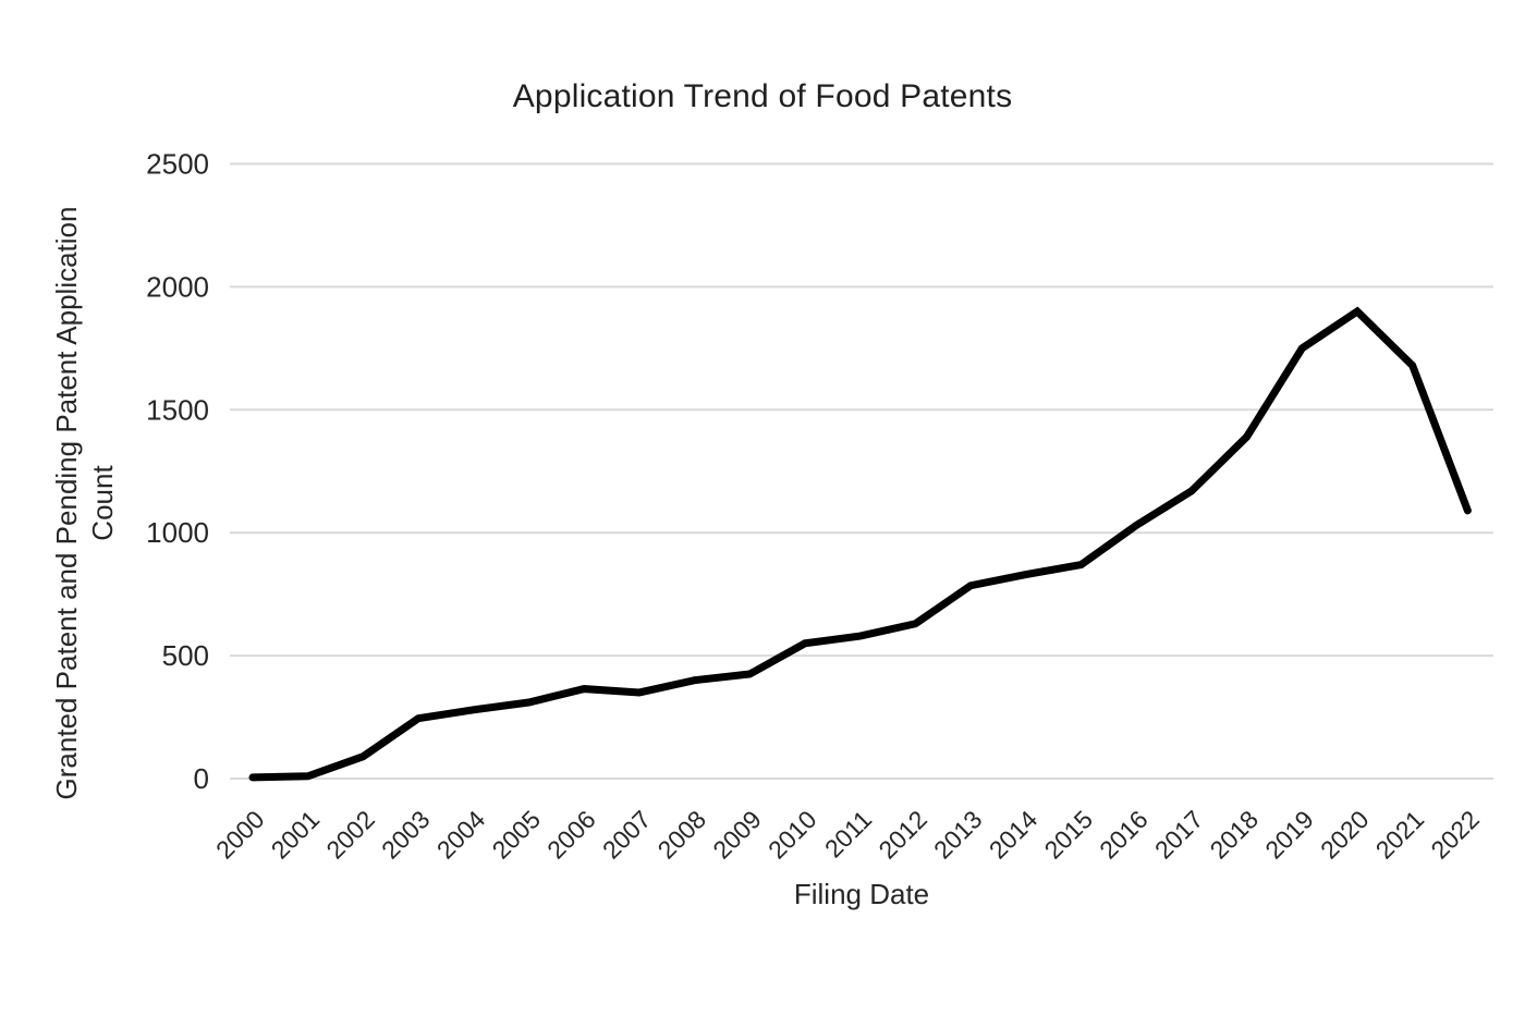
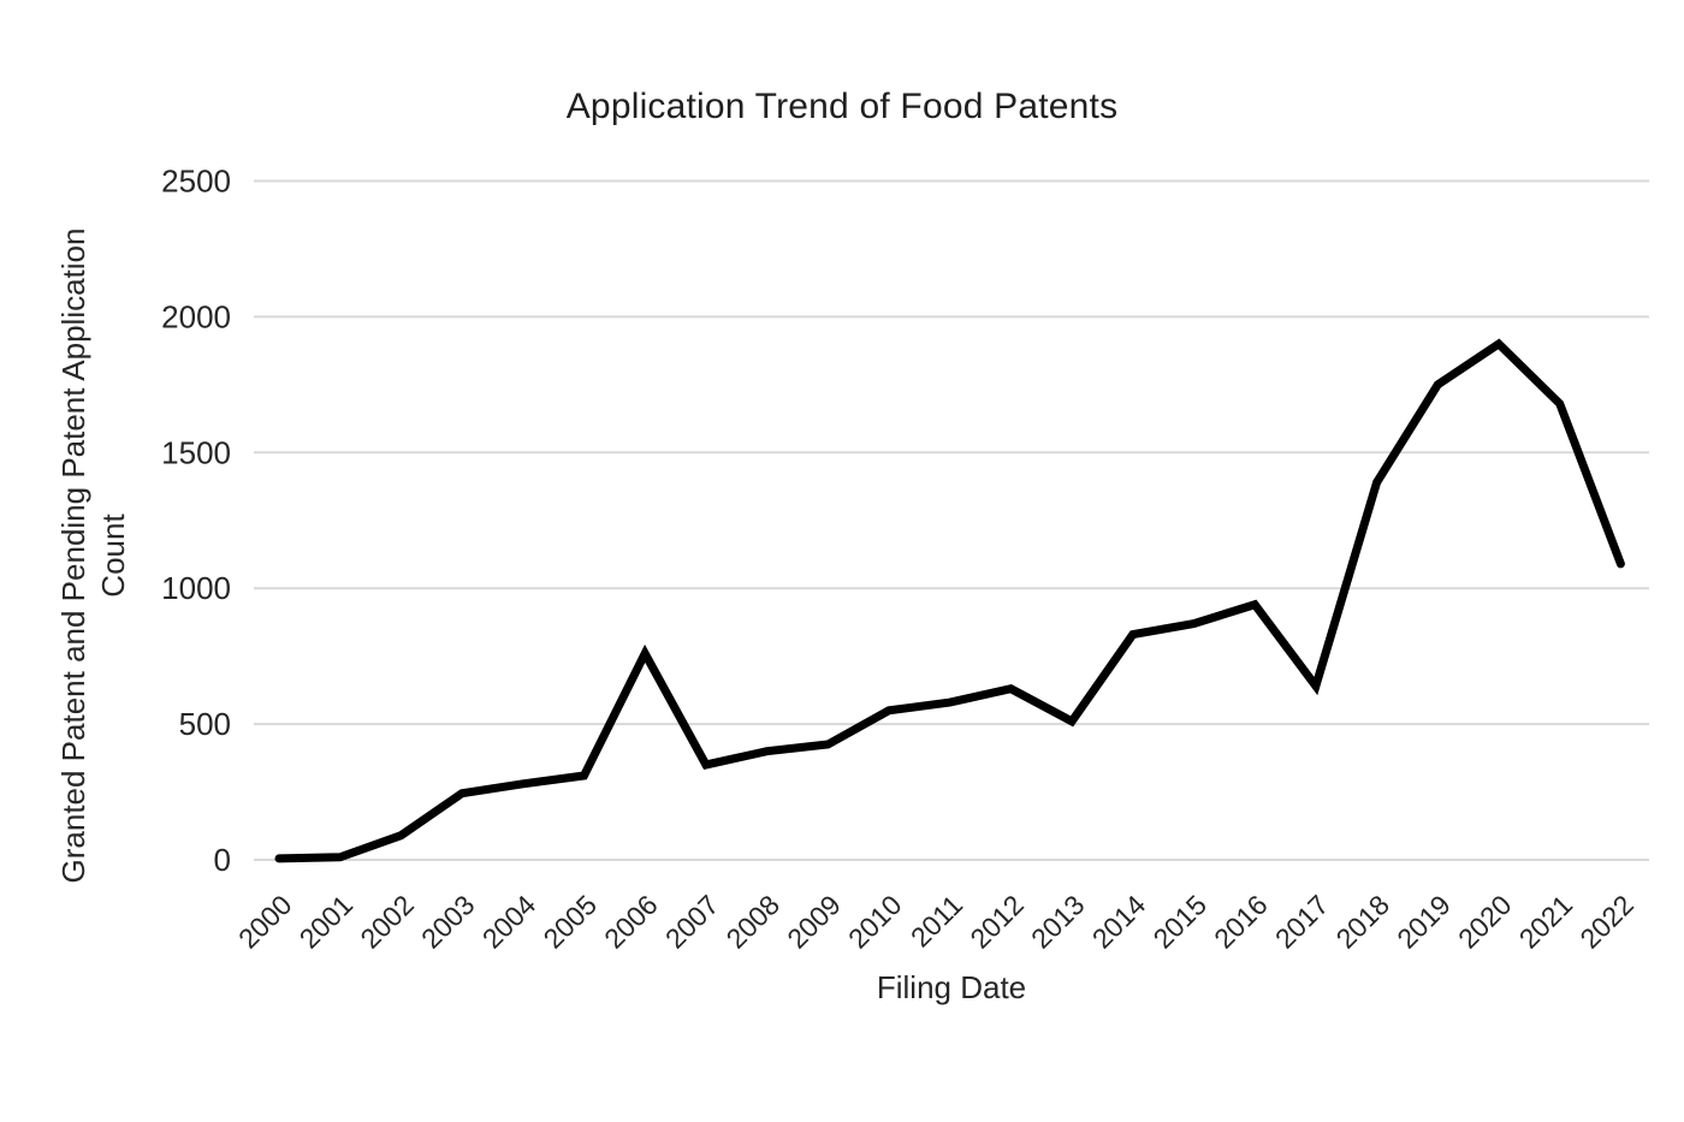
2006: 360 -> 760
2013: 780 -> 510
2016: 1030 -> 940
2017: 1170 -> 640
